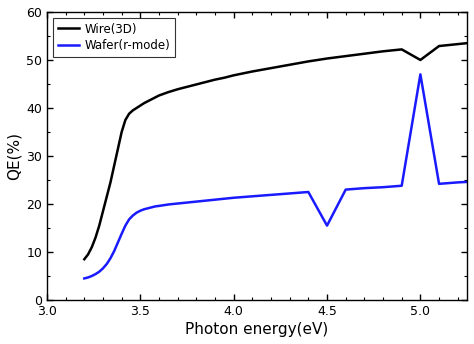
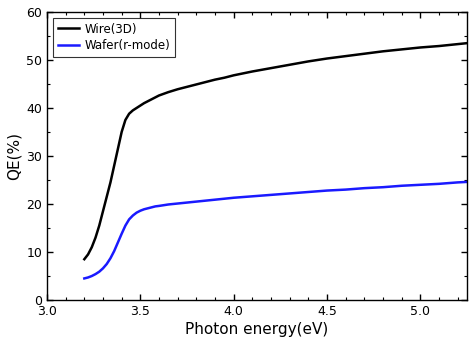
Wafer(r-mode)/4.5: 15.5 -> 22.8
Wire(3D)/5.0: 50.0 -> 52.6
Wafer(r-mode)/5.0: 47.0 -> 24.0
